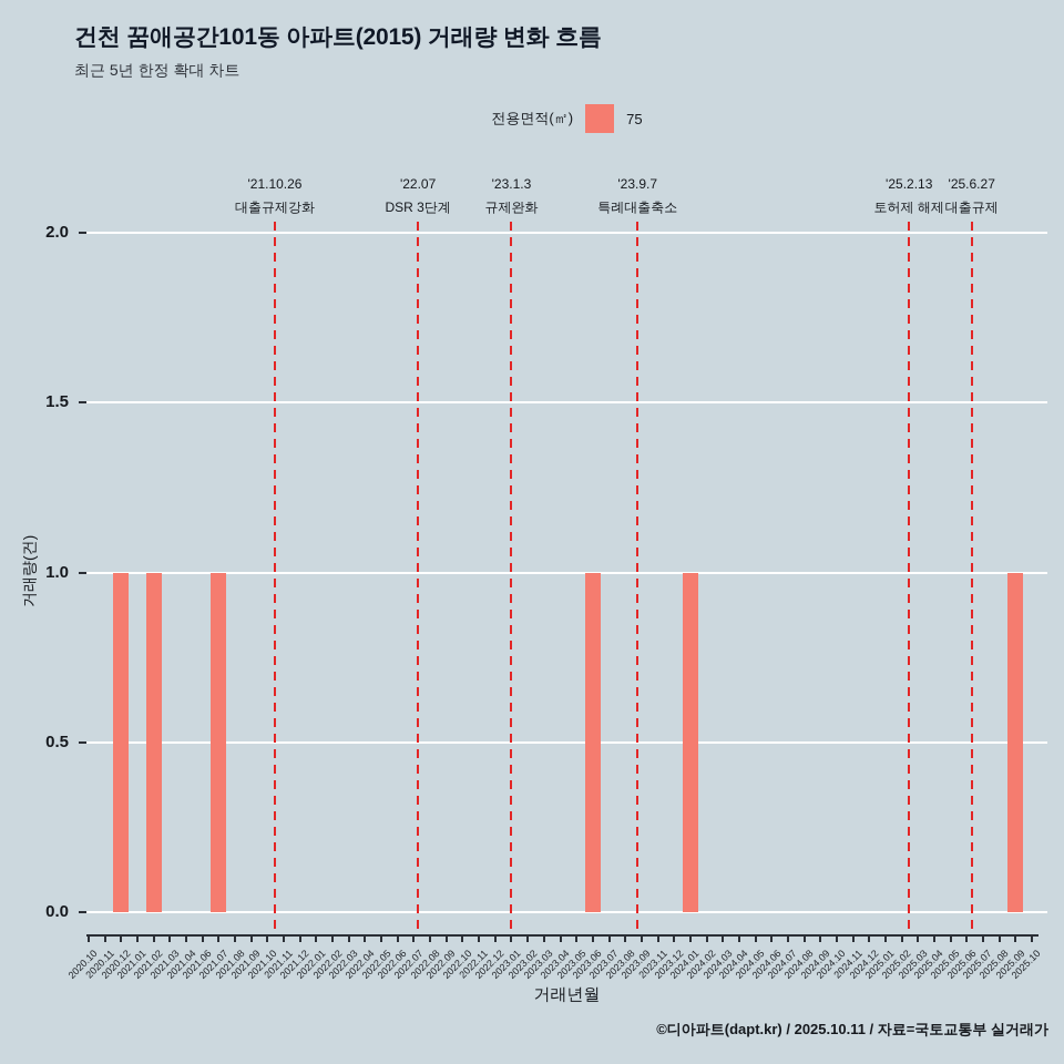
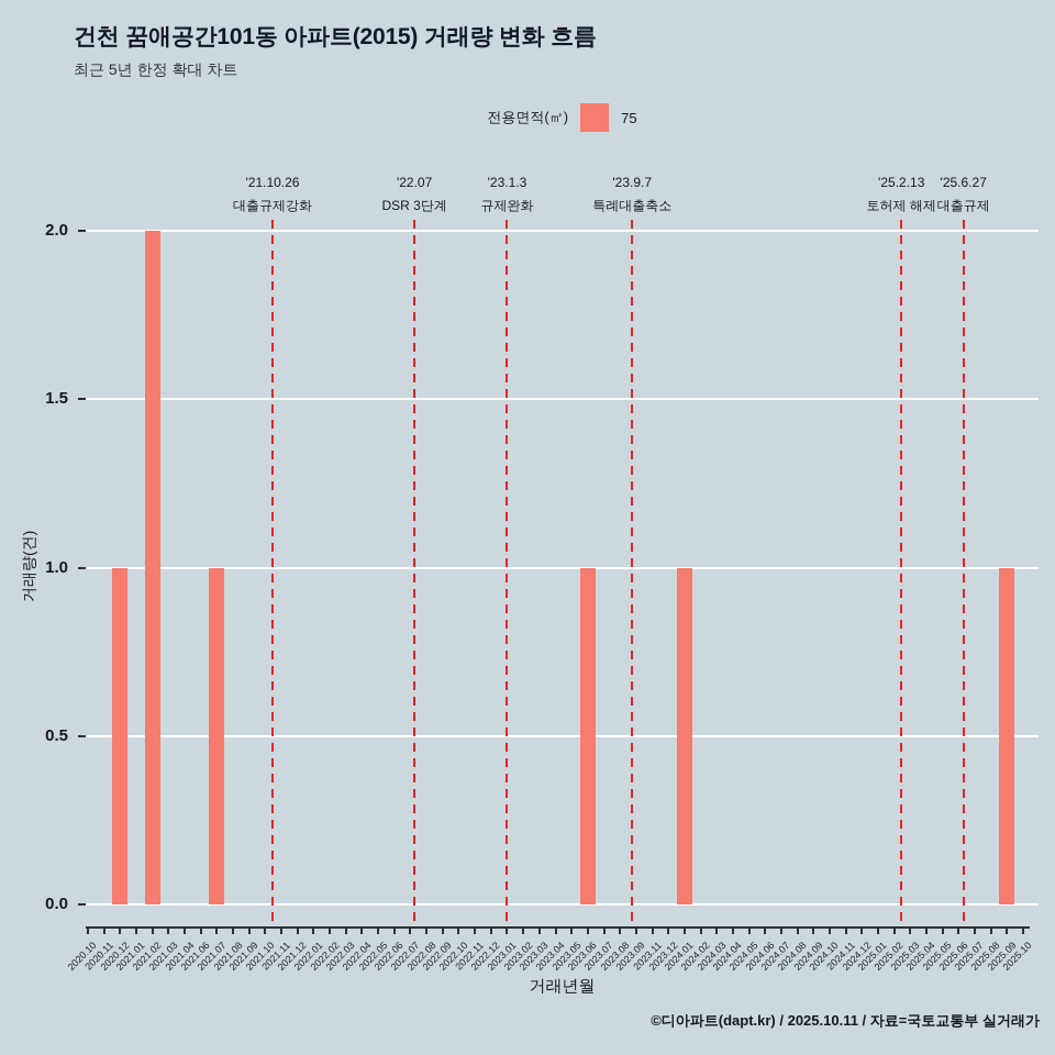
2021.02: 1 -> 2
